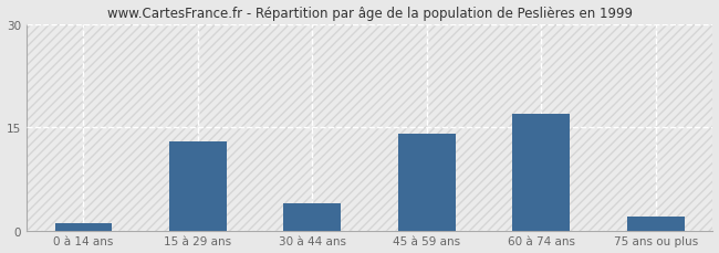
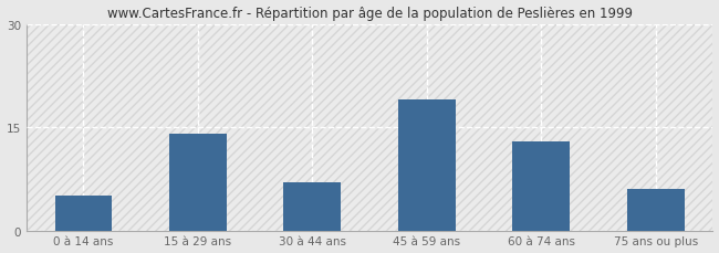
0 à 14 ans: 1 -> 5
15 à 29 ans: 13 -> 14
30 à 44 ans: 4 -> 7
45 à 59 ans: 14 -> 19
60 à 74 ans: 17 -> 13
75 ans ou plus: 2 -> 6
